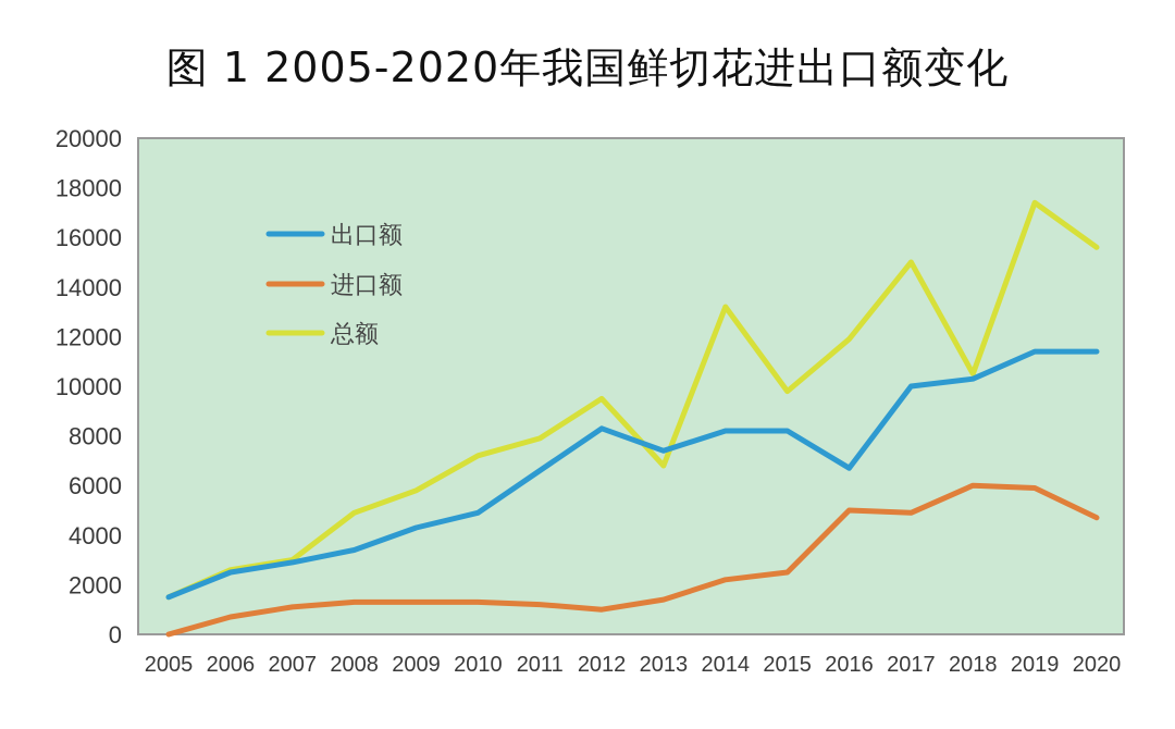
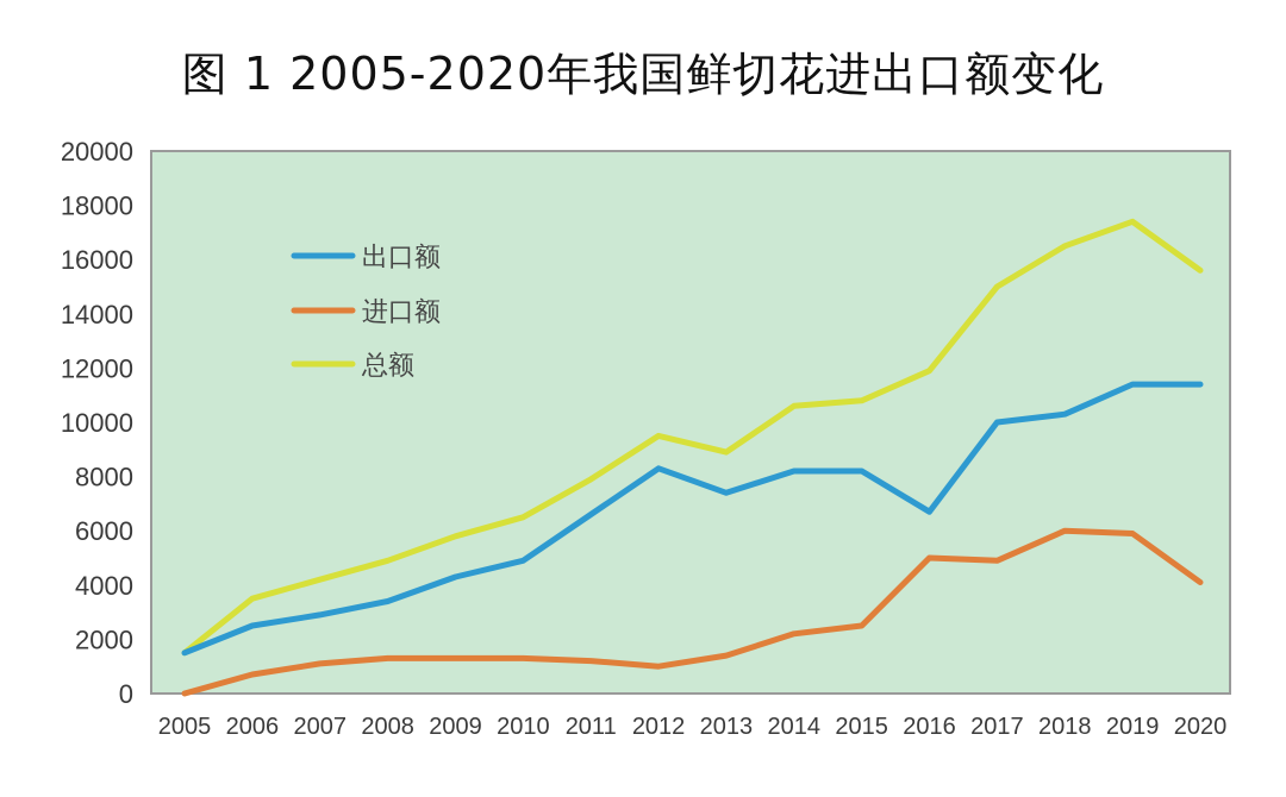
总额/2006: 2600 -> 3500
总额/2007: 3000 -> 4200
总额/2010: 7200 -> 6500
总额/2013: 6800 -> 8900
总额/2014: 13200 -> 10600
总额/2015: 9800 -> 10800
总额/2018: 10500 -> 16500
进口额/2020: 4700 -> 4100
